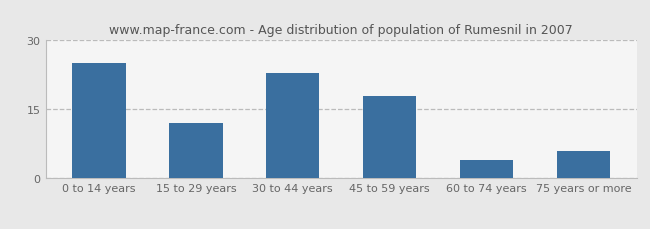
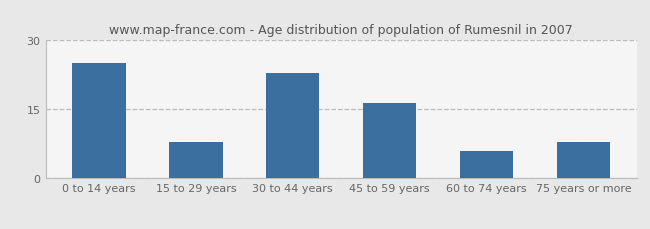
15 to 29 years: 12.0 -> 8.0
45 to 59 years: 18.0 -> 16.5
60 to 74 years: 4.0 -> 6.0
75 years or more: 6.0 -> 8.0
